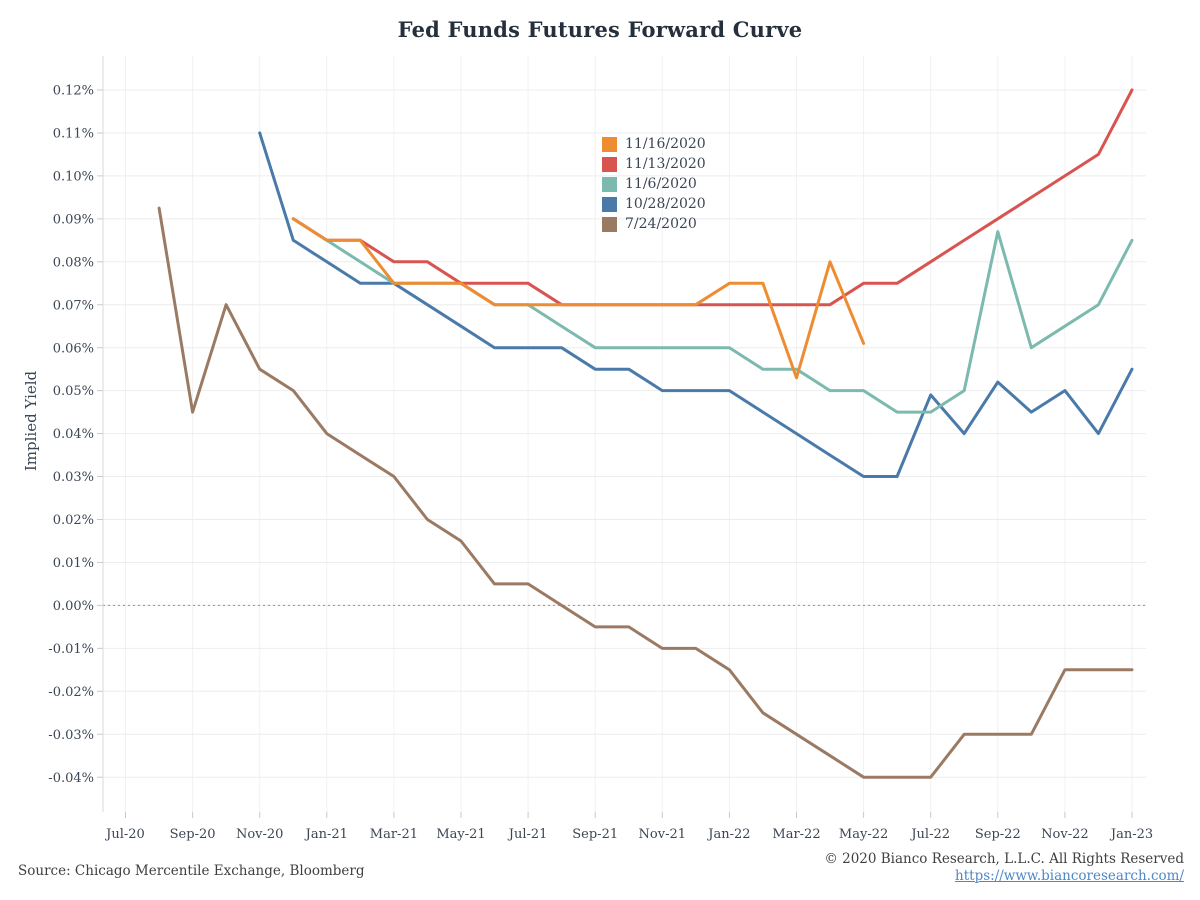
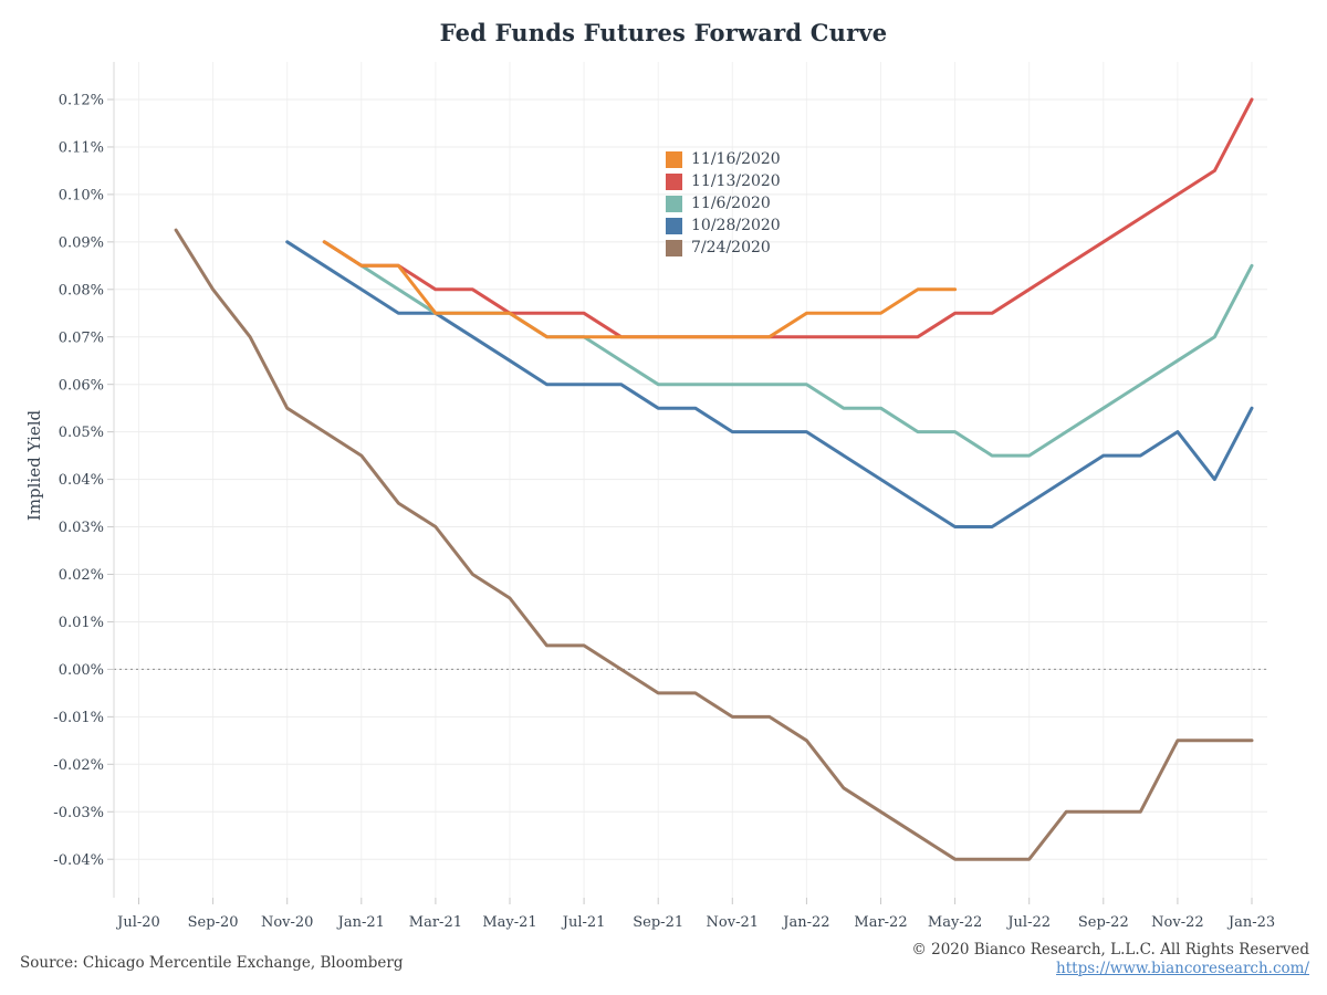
7/24/2020/Sep-20: 0.045% -> 0.080%
10/28/2020/Nov-20: 0.110% -> 0.090%
7/24/2020/Jan-21: 0.040% -> 0.045%
11/16/2020/Mar-22: 0.053% -> 0.075%
11/16/2020/May-22: 0.061% -> 0.080%
10/28/2020/Jul-22: 0.049% -> 0.035%
11/6/2020/Sep-22: 0.087% -> 0.055%
10/28/2020/Sep-22: 0.052% -> 0.045%
